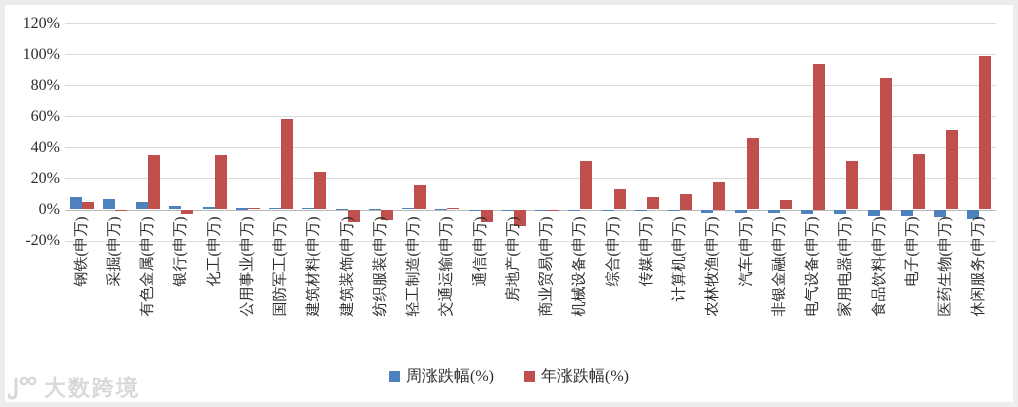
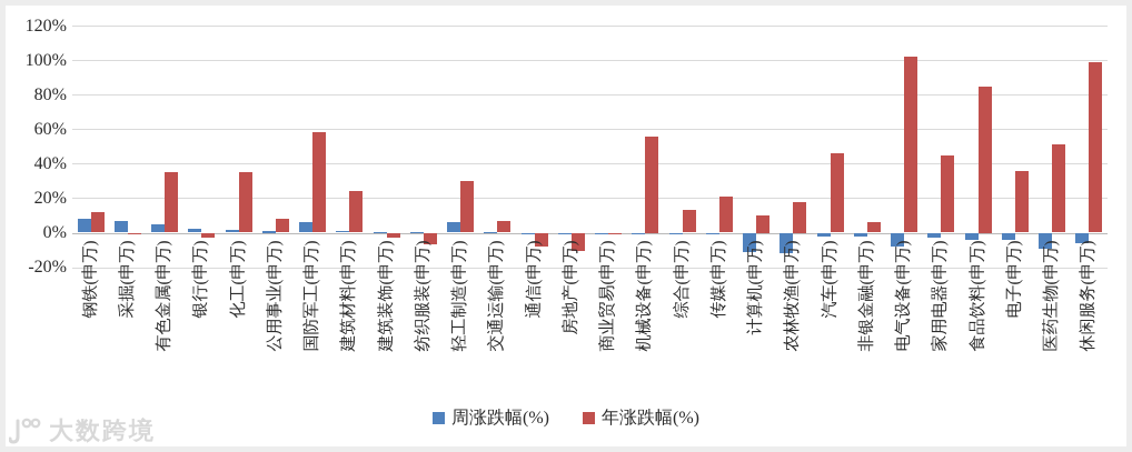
年涨跌幅(%)/钢铁(申万): 5% -> 12%
年涨跌幅(%)/公用事业(申万): 1% -> 8%
周涨跌幅(%)/国防军工(申万): 1% -> 6%
年涨跌幅(%)/建筑装饰(申万): -8% -> -3%
周涨跌幅(%)/轻工制造(申万): 1% -> 6%
年涨跌幅(%)/轻工制造(申万): 16% -> 30%
年涨跌幅(%)/交通运输(申万): 1% -> 7%
年涨跌幅(%)/机械设备(申万): 31% -> 56%
年涨跌幅(%)/传媒(申万): 8% -> 21%
周涨跌幅(%)/计算机(申万): -1% -> -11%
周涨跌幅(%)/农林牧渔(申万): -2% -> -12%
周涨跌幅(%)/电气设备(申万): -3% -> -8%
年涨跌幅(%)/电气设备(申万): 94% -> 102%
年涨跌幅(%)/家用电器(申万): 31% -> 45%
周涨跌幅(%)/医药生物(申万): -4% -> -9%
